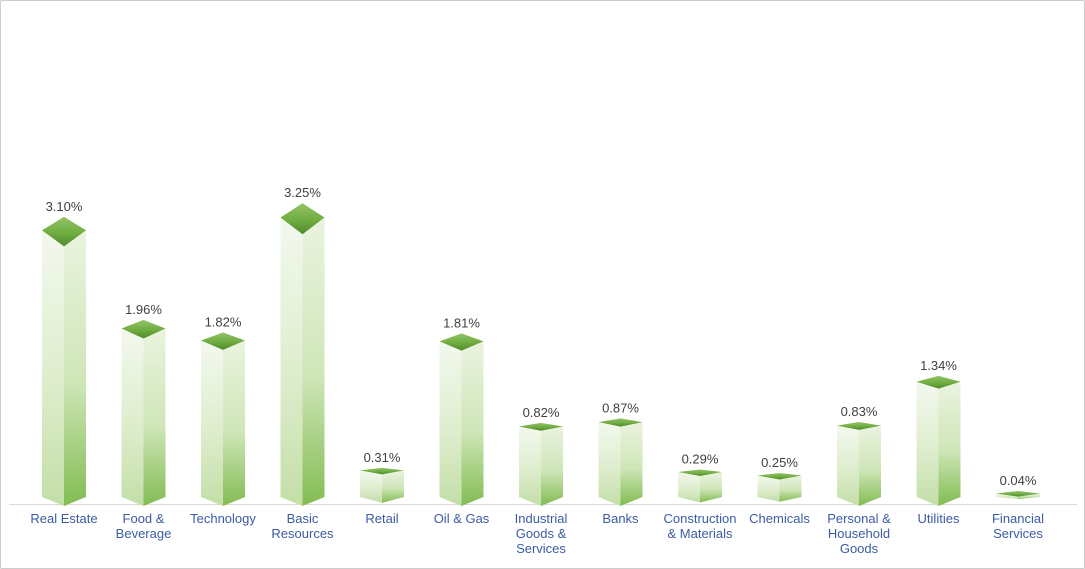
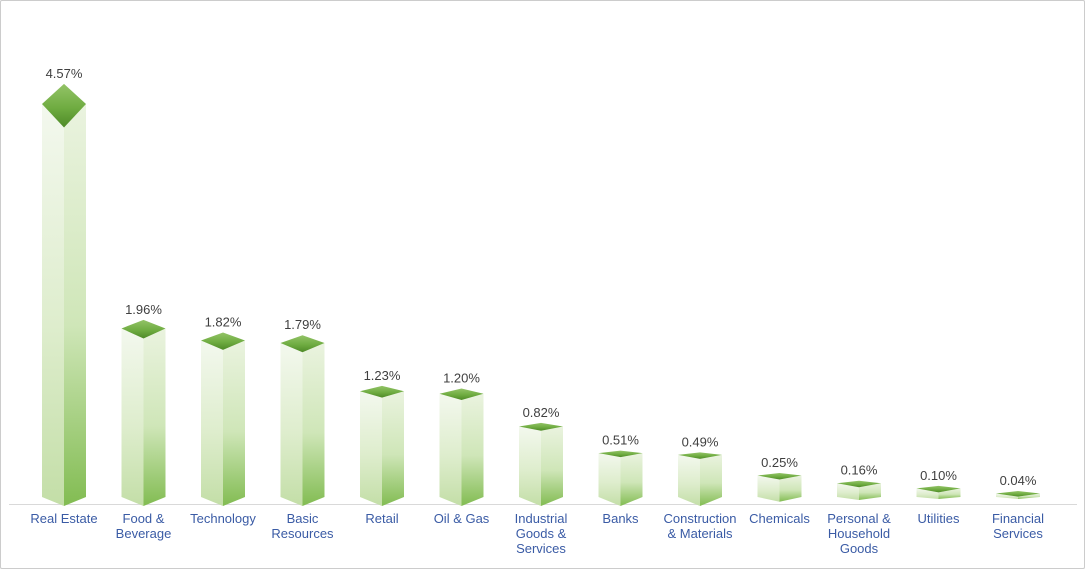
Real Estate: 3.10% -> 4.57%
Basic Resources: 3.25% -> 1.79%
Retail: 0.31% -> 1.23%
Oil & Gas: 1.81% -> 1.20%
Banks: 0.87% -> 0.51%
Construction & Materials: 0.29% -> 0.49%
Personal & Household Goods: 0.83% -> 0.16%
Utilities: 1.34% -> 0.10%
